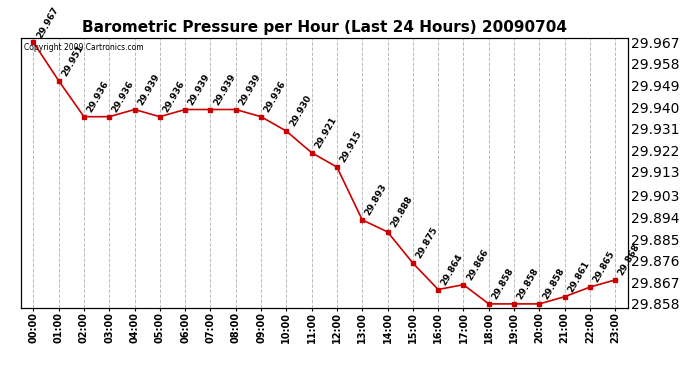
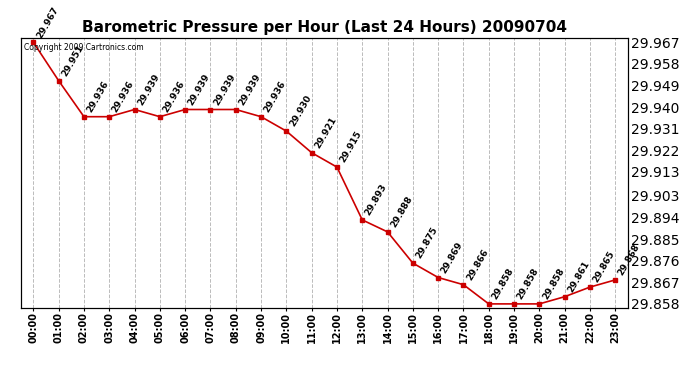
16:00: 29.864 -> 29.869
